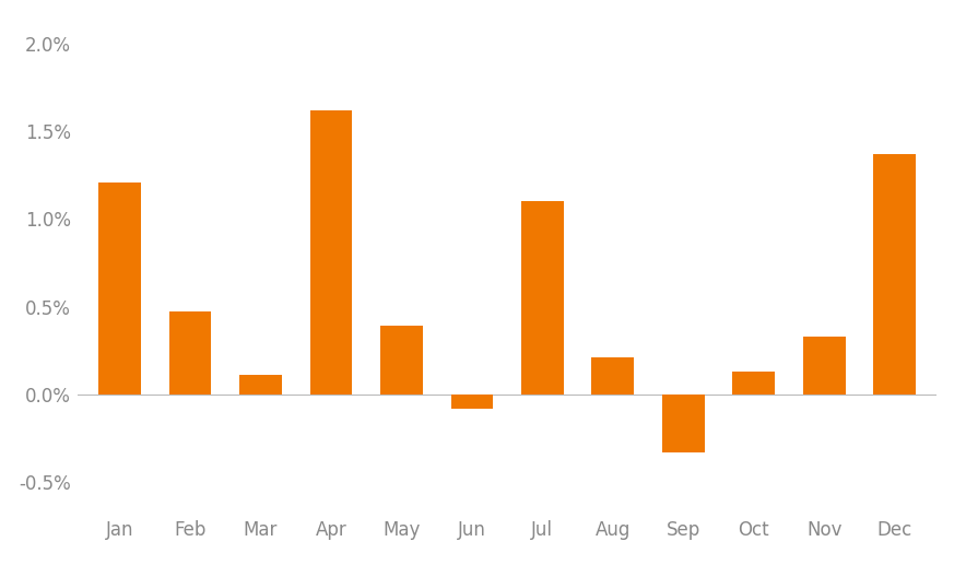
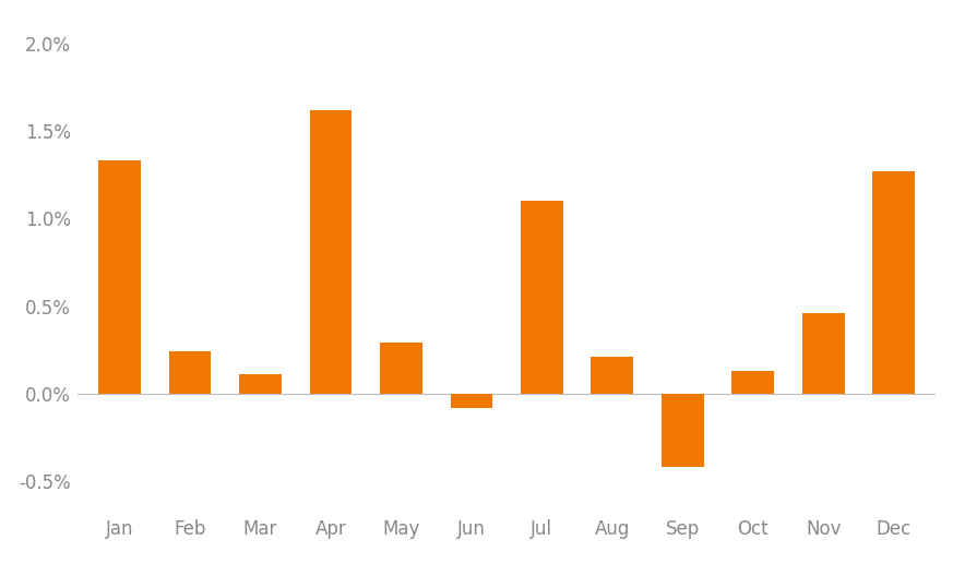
Jan: 1.21% -> 1.33%
Feb: 0.47% -> 0.24%
May: 0.39% -> 0.29%
Sep: -0.33% -> -0.42%
Nov: 0.33% -> 0.46%
Dec: 1.37% -> 1.27%
